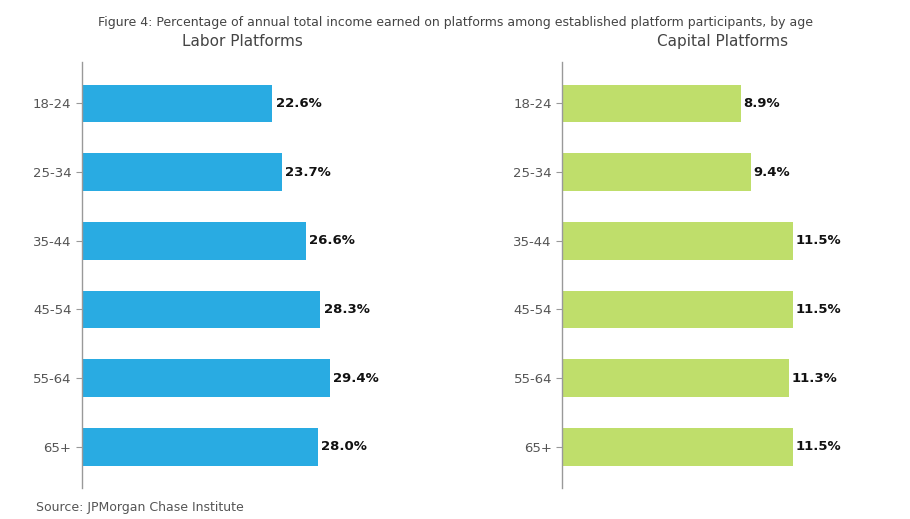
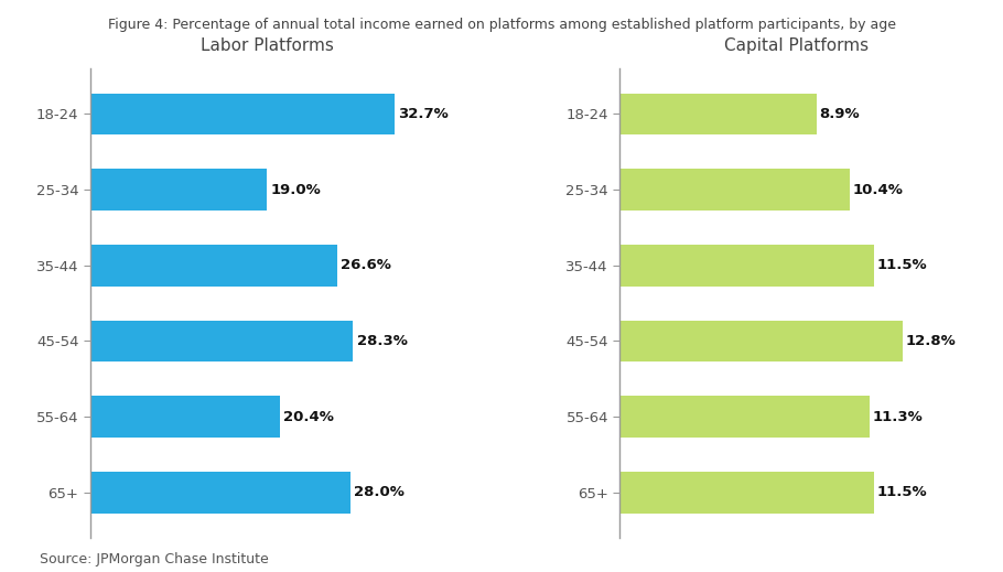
Labor Platforms/18-24: 22.6% -> 32.7%
Labor Platforms/25-34: 23.7% -> 19.0%
Labor Platforms/55-64: 29.4% -> 20.4%
Capital Platforms/25-34: 9.4% -> 10.4%
Capital Platforms/45-54: 11.5% -> 12.8%
